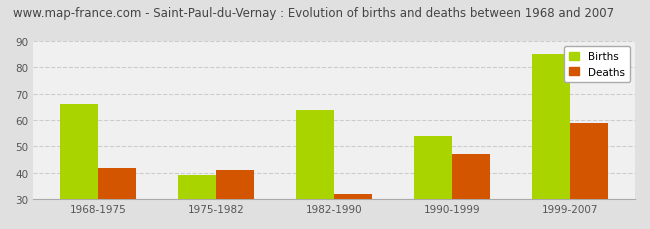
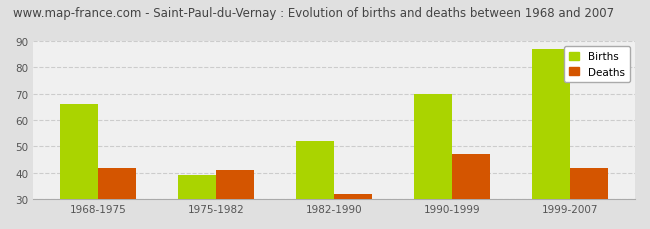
Births/1982-1990: 64 -> 52
Births/1990-1999: 54 -> 70
Births/1999-2007: 85 -> 87
Deaths/1999-2007: 59 -> 42
